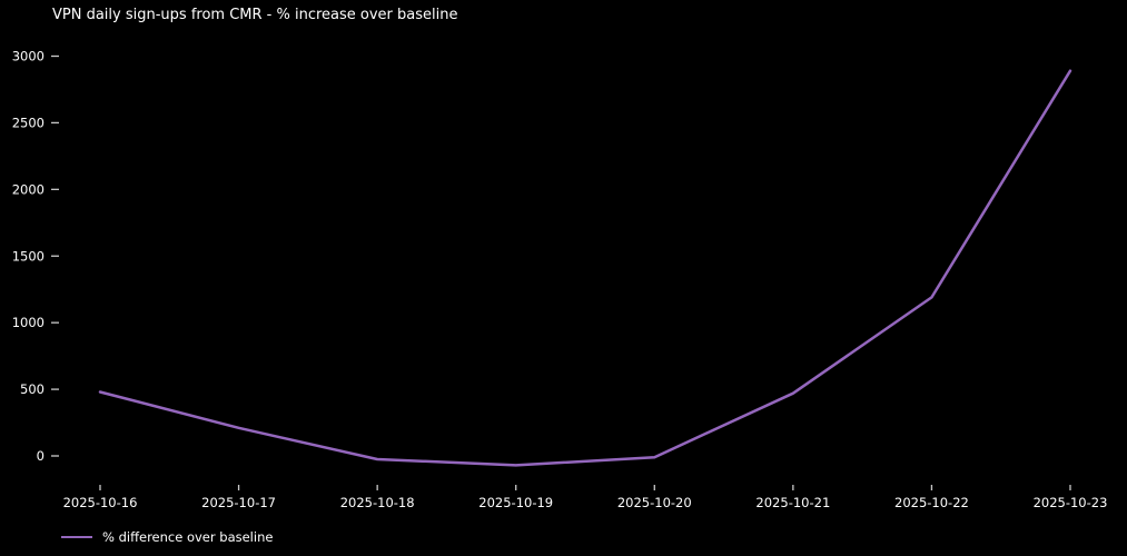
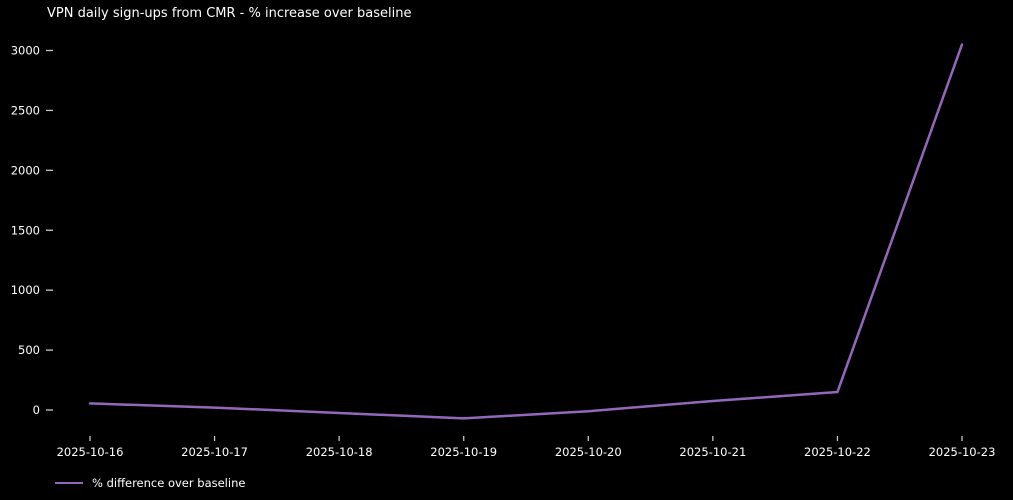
2025-10-16: 480 -> 60
2025-10-17: 210 -> 20
2025-10-21: 470 -> 80
2025-10-22: 1190 -> 150
2025-10-23: 2890 -> 3050
